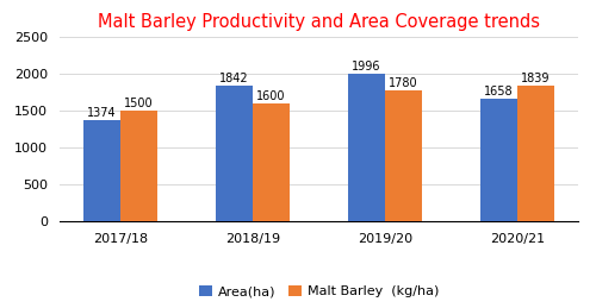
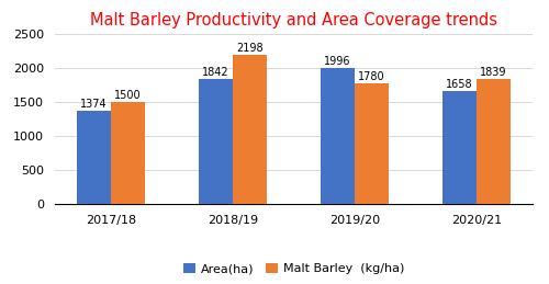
Malt Barley (kg/ha)/2018/19: 1600 -> 2198
